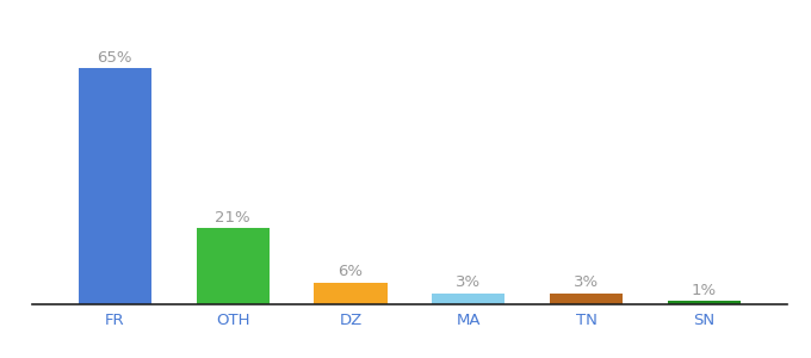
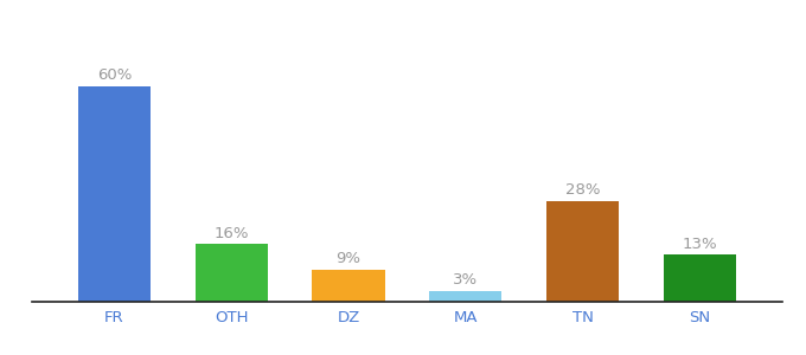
FR: 65% -> 60%
OTH: 21% -> 16%
DZ: 6% -> 9%
TN: 3% -> 28%
SN: 1% -> 13%
